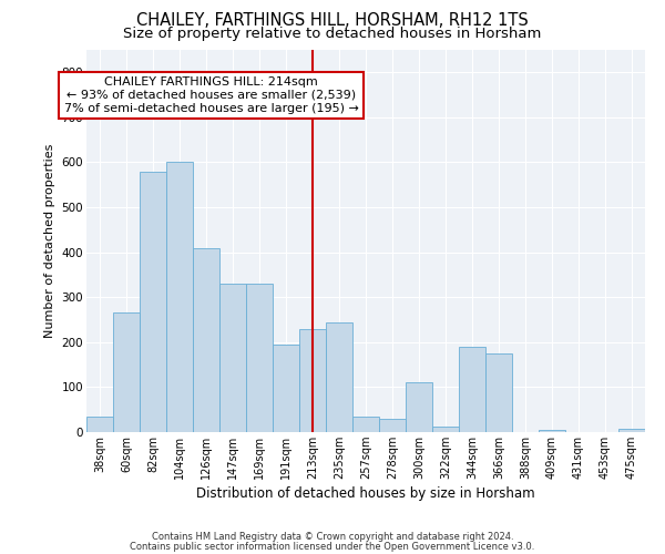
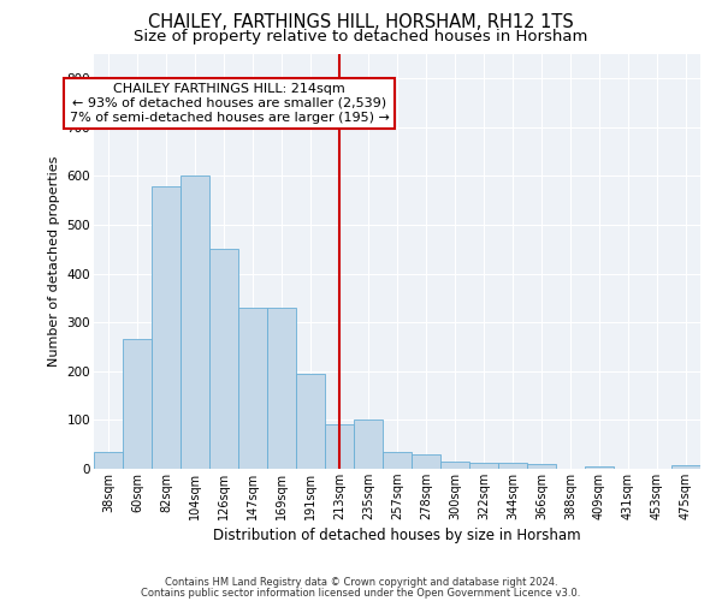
126sqm: 410 -> 450
213sqm: 230 -> 90
235sqm: 245 -> 100
300sqm: 110 -> 15
344sqm: 190 -> 12
366sqm: 175 -> 10
